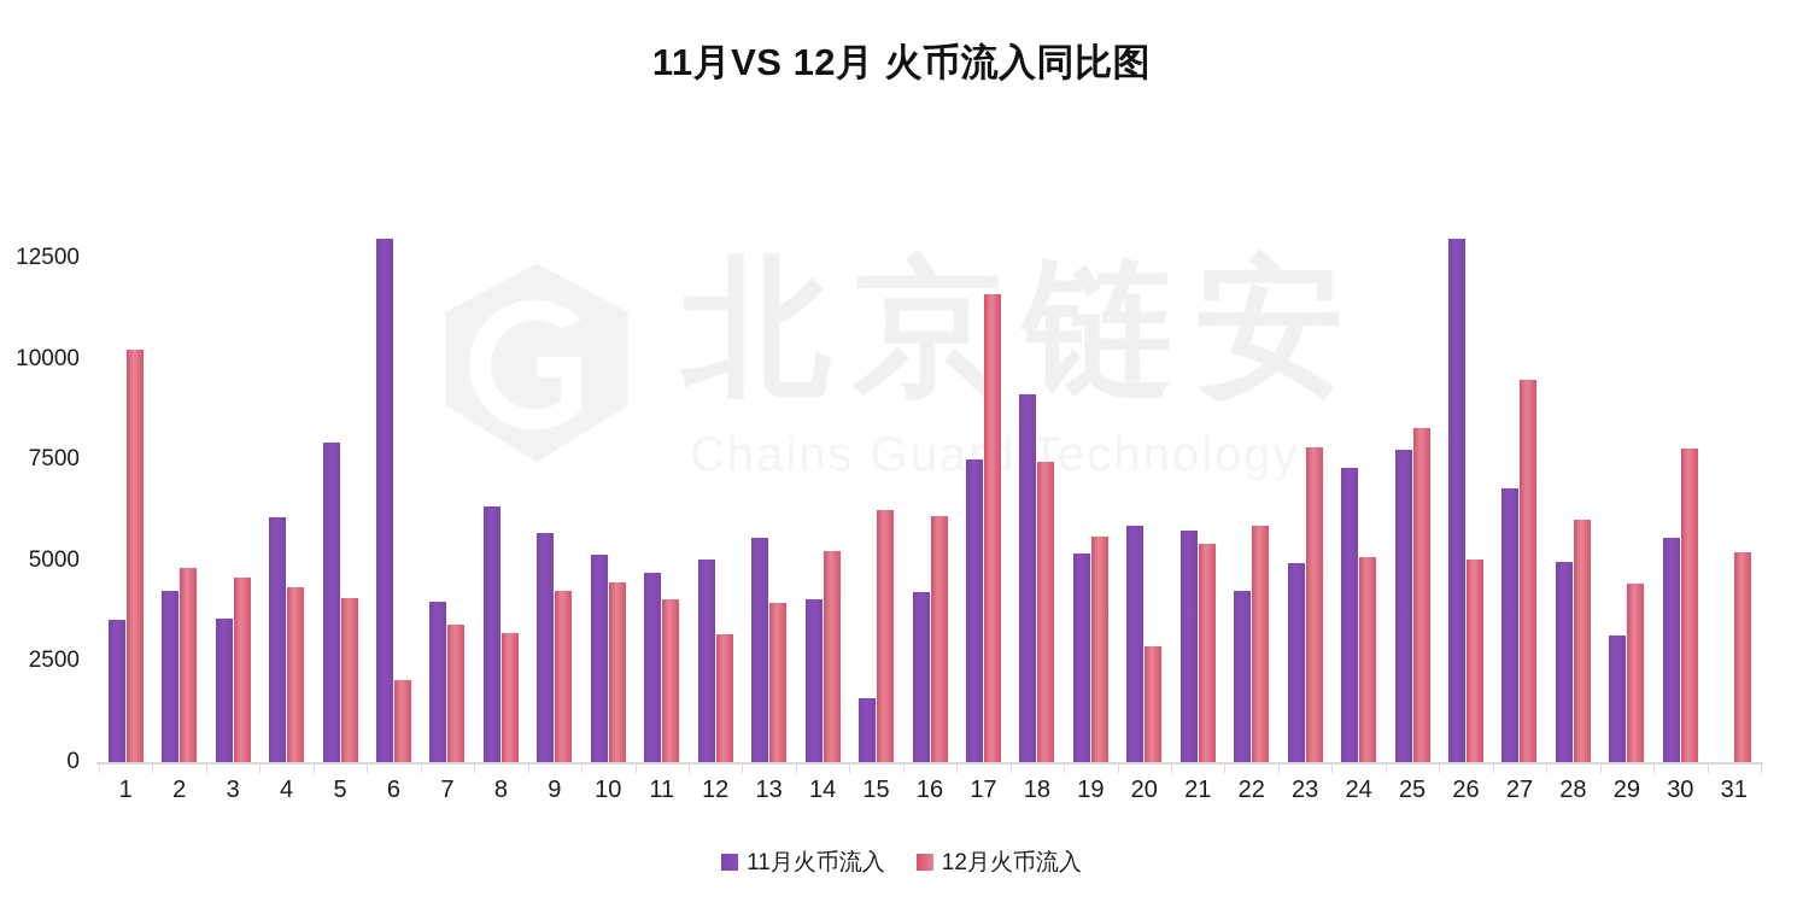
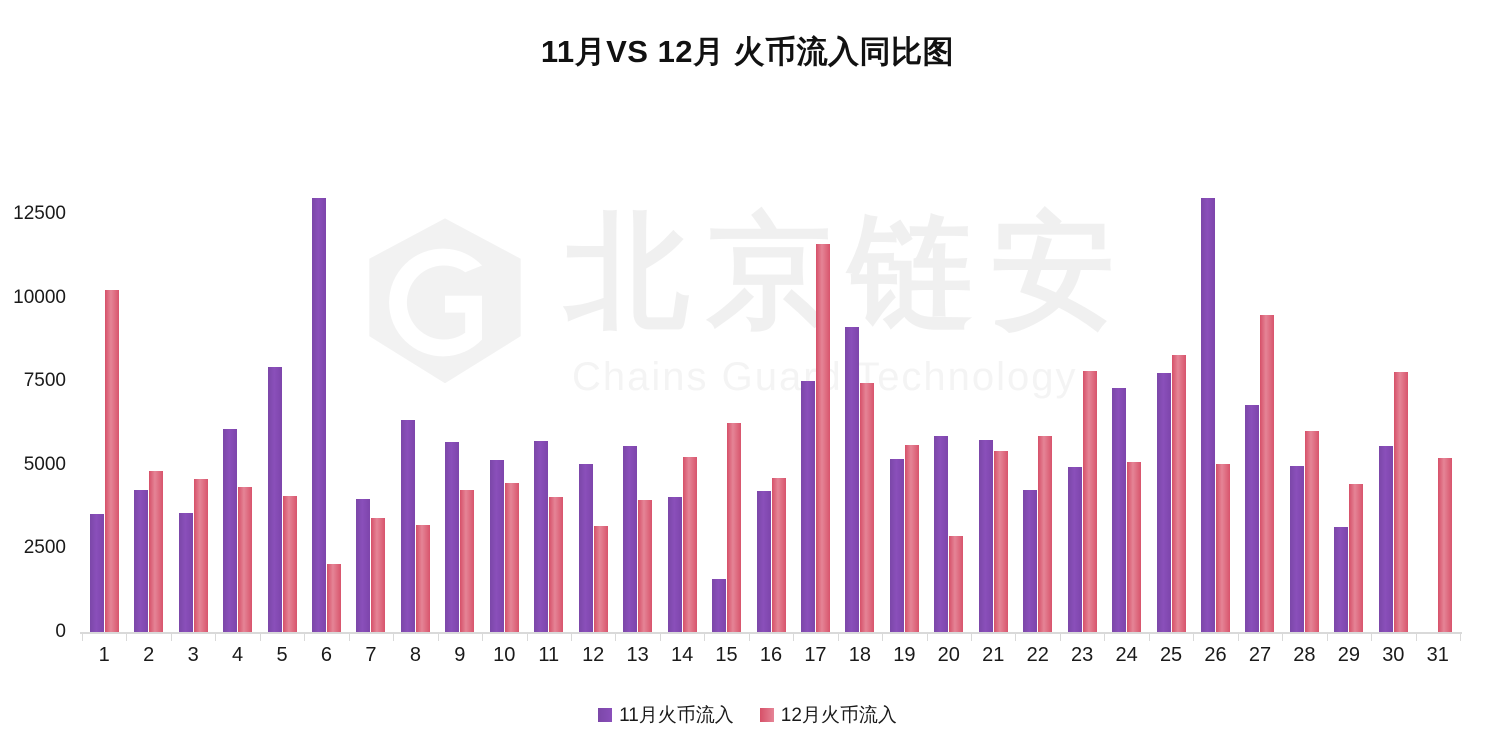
11月火币流入/11: 4700 -> 5700
12月火币流入/16: 6100 -> 4600
